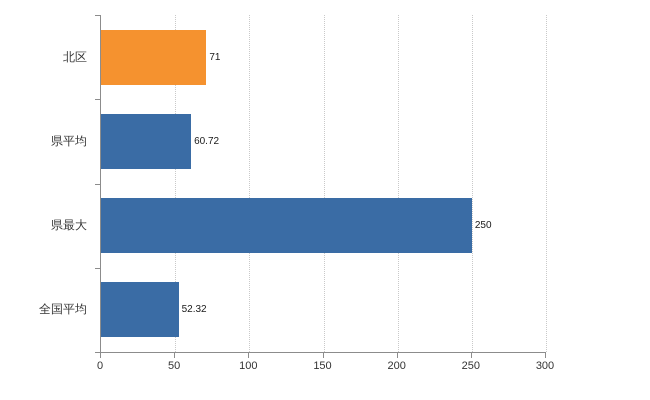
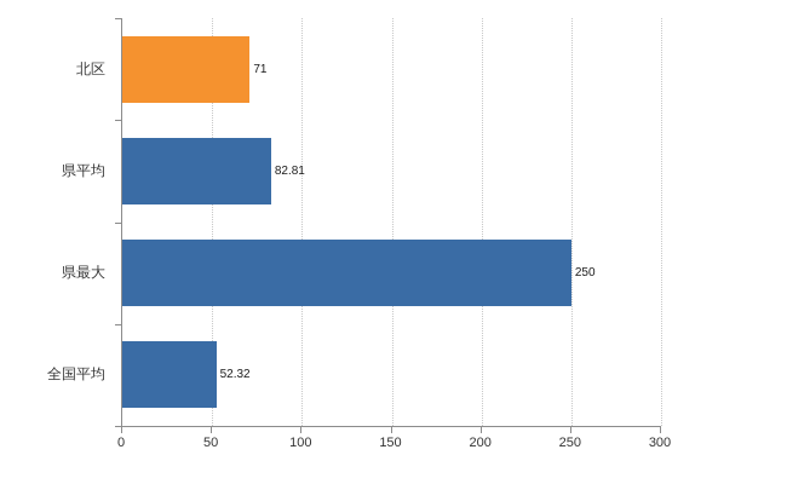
県平均: 60.72 -> 82.81
